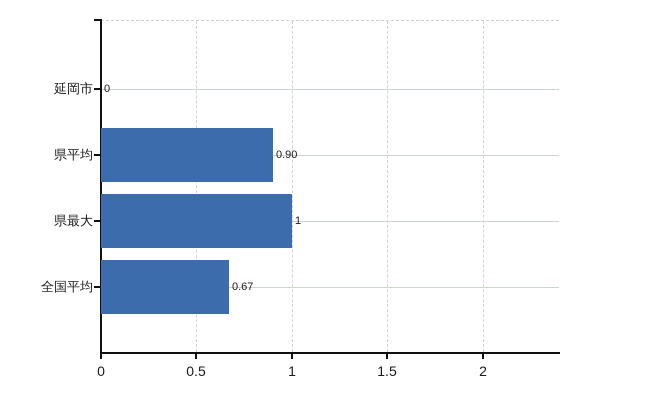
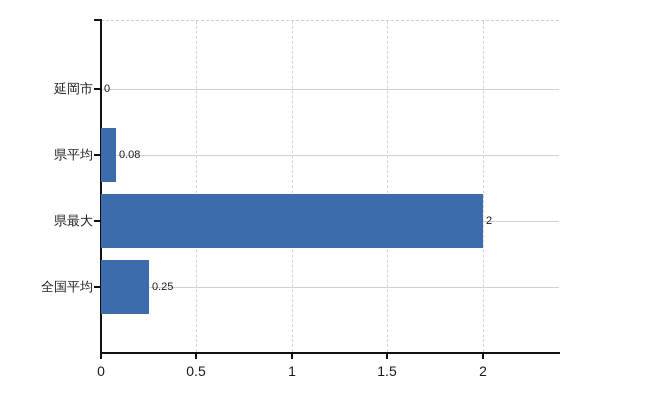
県平均: 0.90 -> 0.08
県最大: 1 -> 2
全国平均: 0.67 -> 0.25
